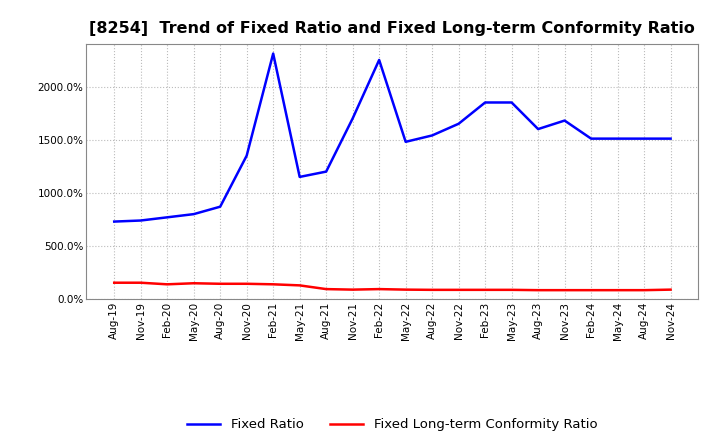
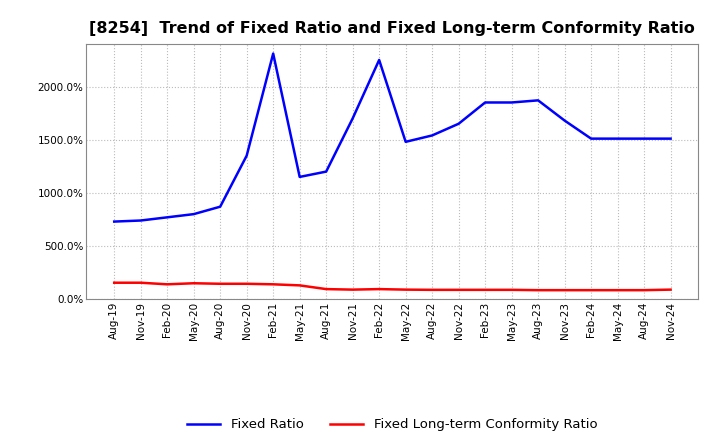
Fixed Ratio/Aug-23: 1600% -> 1870%
